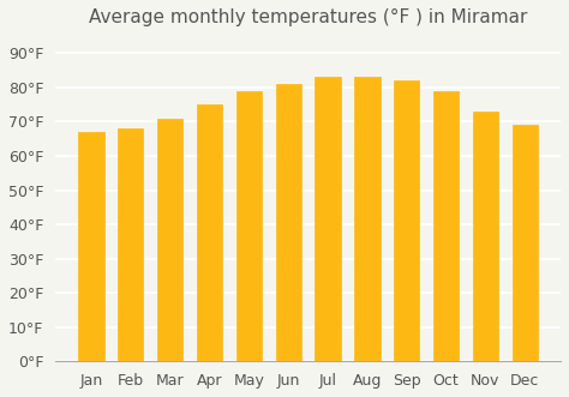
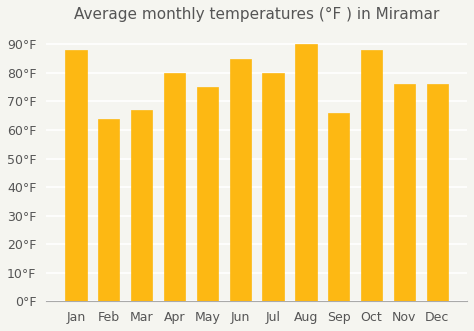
Jan: 67°F -> 88°F
Feb: 68°F -> 64°F
Mar: 71°F -> 67°F
Apr: 75°F -> 80°F
May: 79°F -> 75°F
Jun: 81°F -> 85°F
Jul: 83°F -> 80°F
Aug: 83°F -> 90°F
Sep: 82°F -> 66°F
Oct: 79°F -> 88°F
Nov: 73°F -> 76°F
Dec: 69°F -> 76°F
